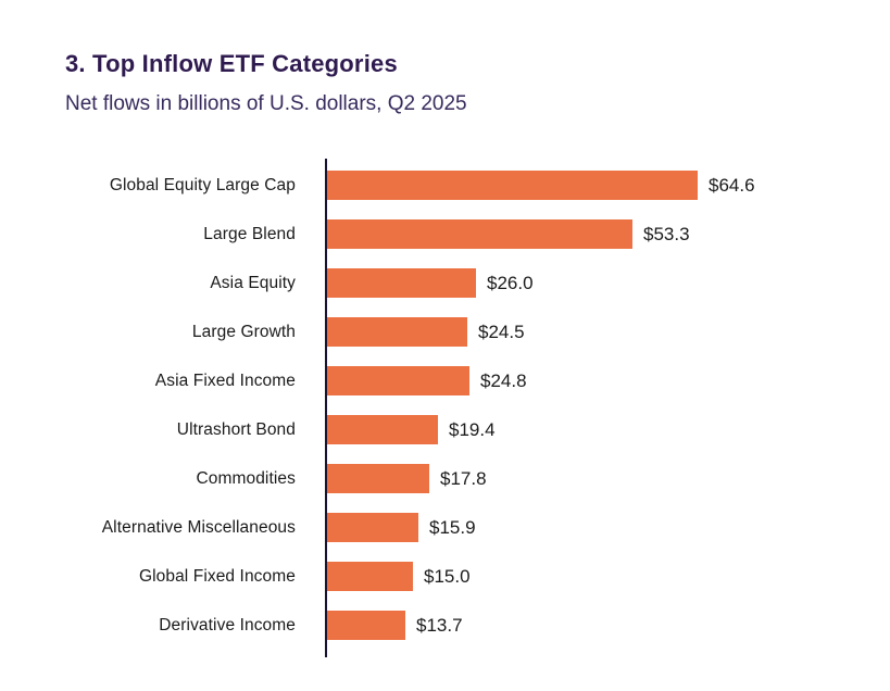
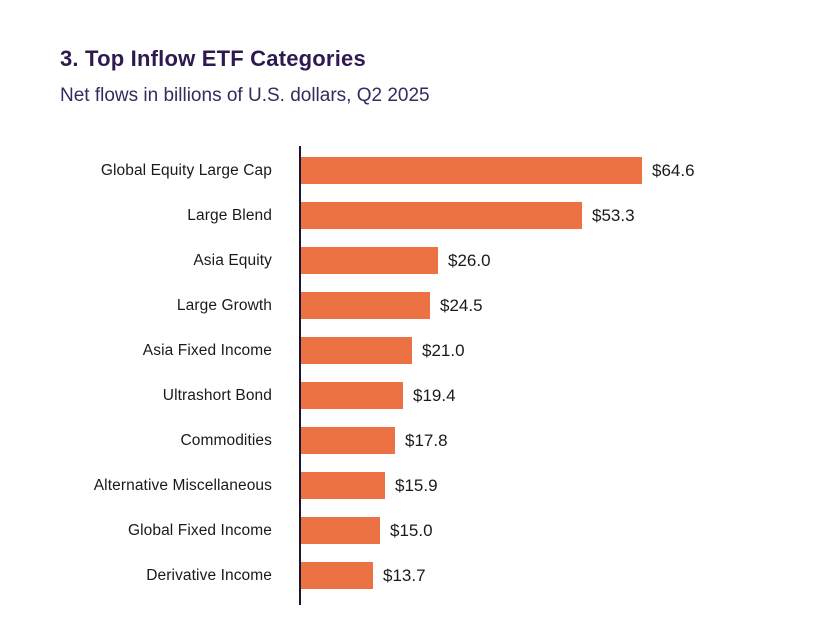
Asia Fixed Income: $24.8 -> $21.0
